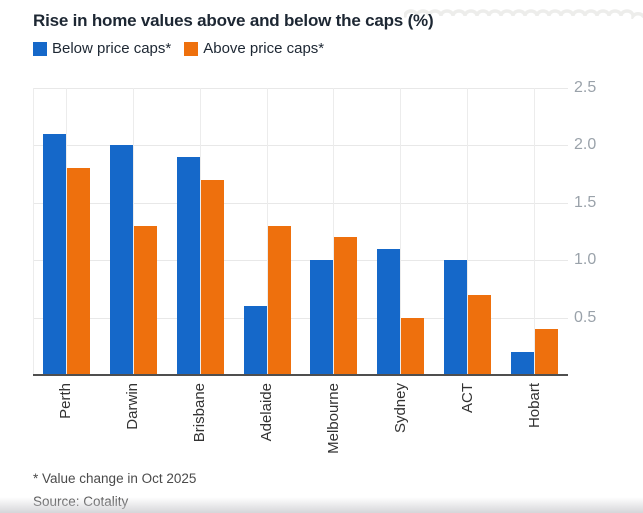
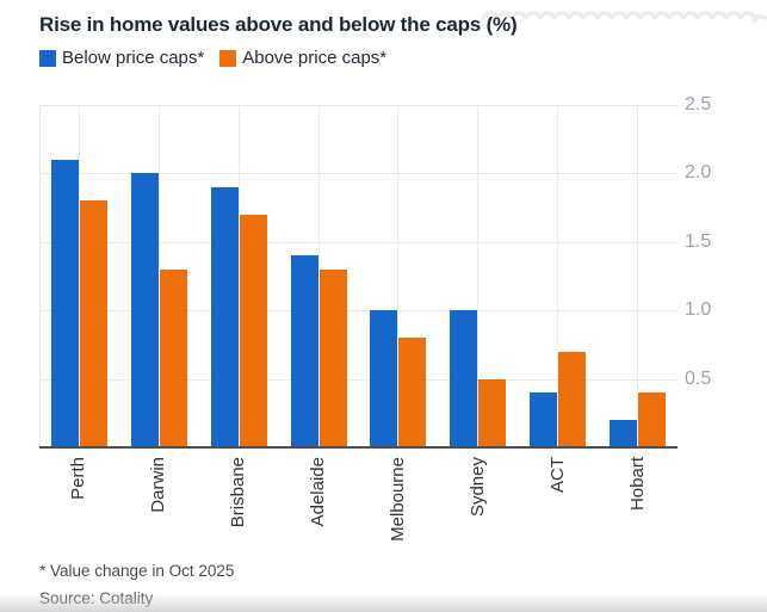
Below price caps*/Adelaide: 0.6 -> 1.4
Above price caps*/Melbourne: 1.2 -> 0.8
Below price caps*/Sydney: 1.1 -> 1.0
Below price caps*/ACT: 1.0 -> 0.4
